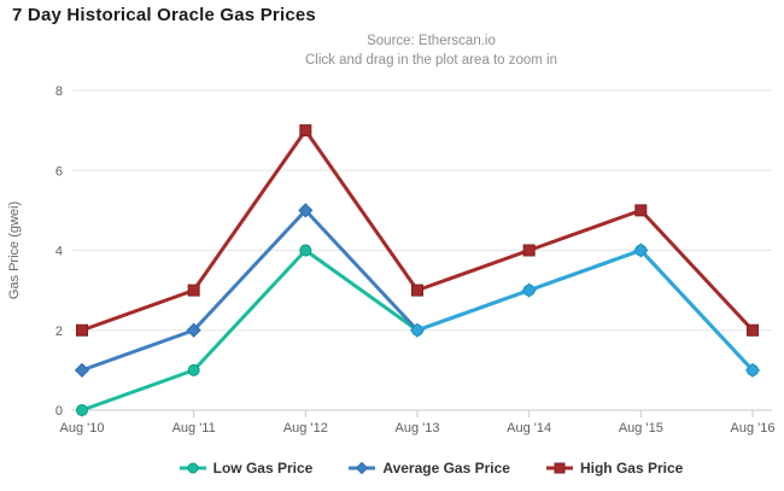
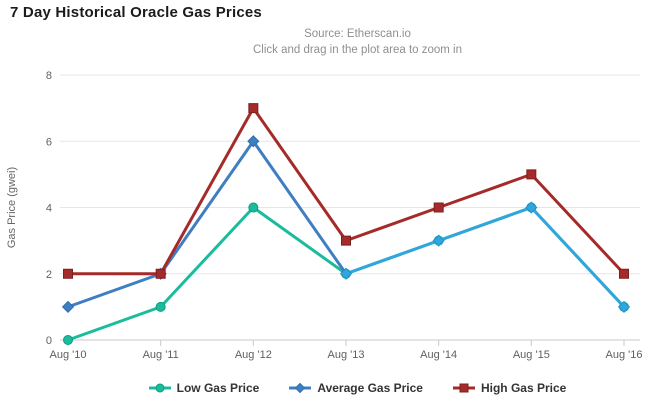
High Gas Price/Aug '11: 3 -> 2
Average Gas Price/Aug '12: 5 -> 6
